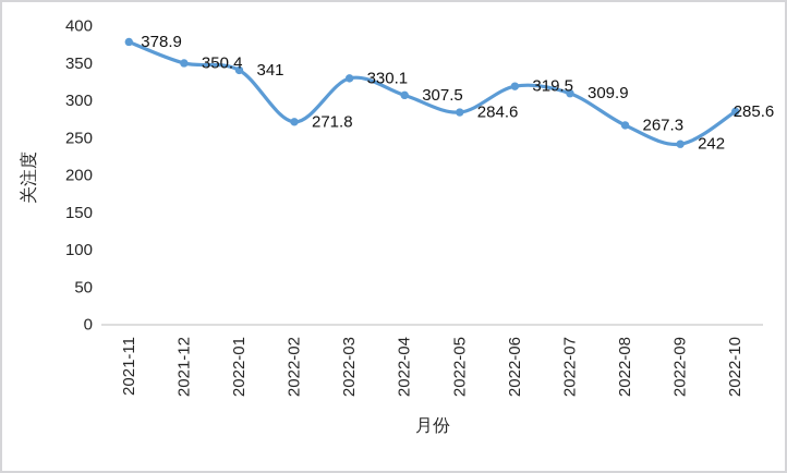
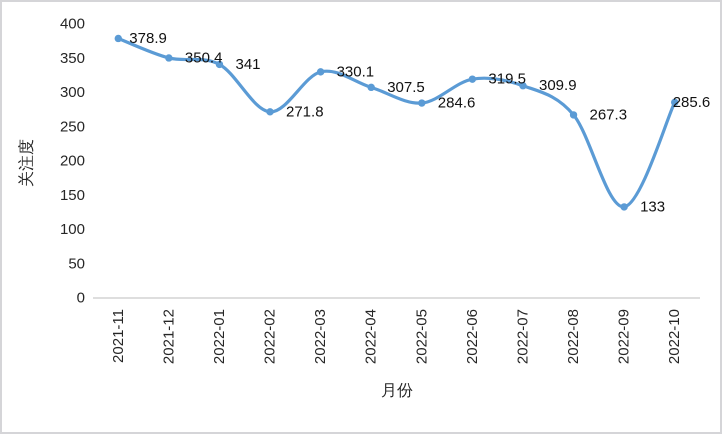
2022-09: 242 -> 133
